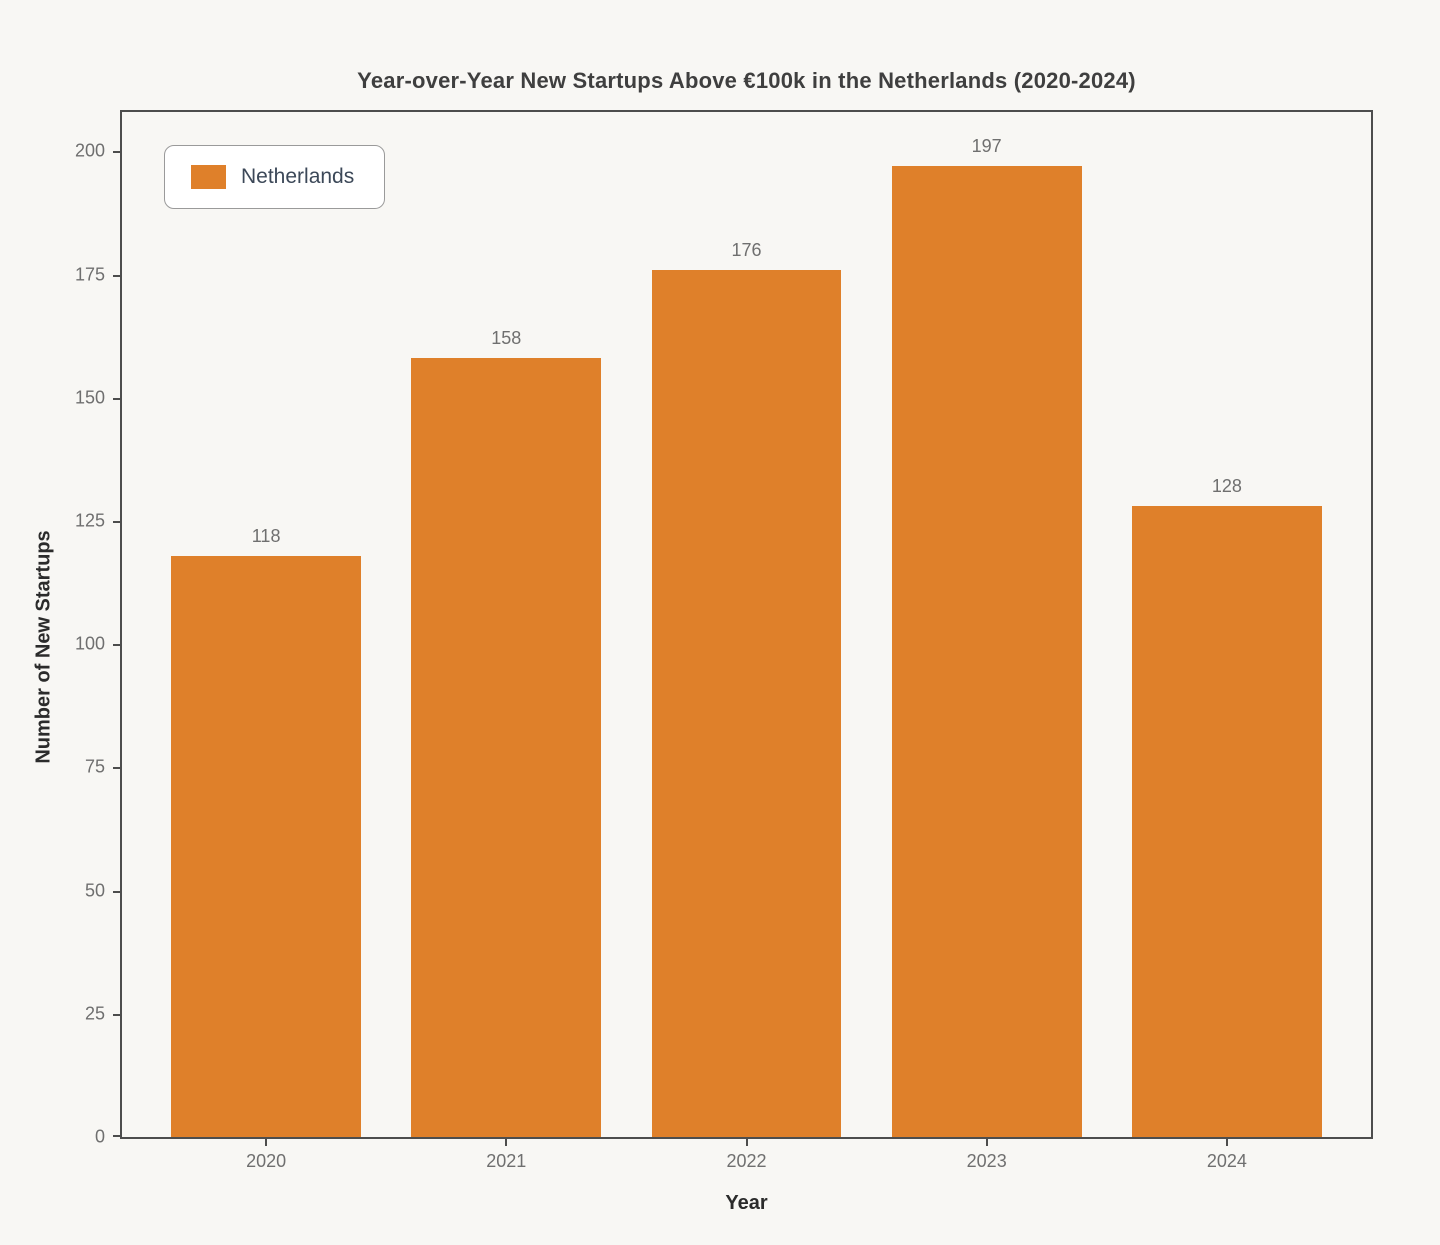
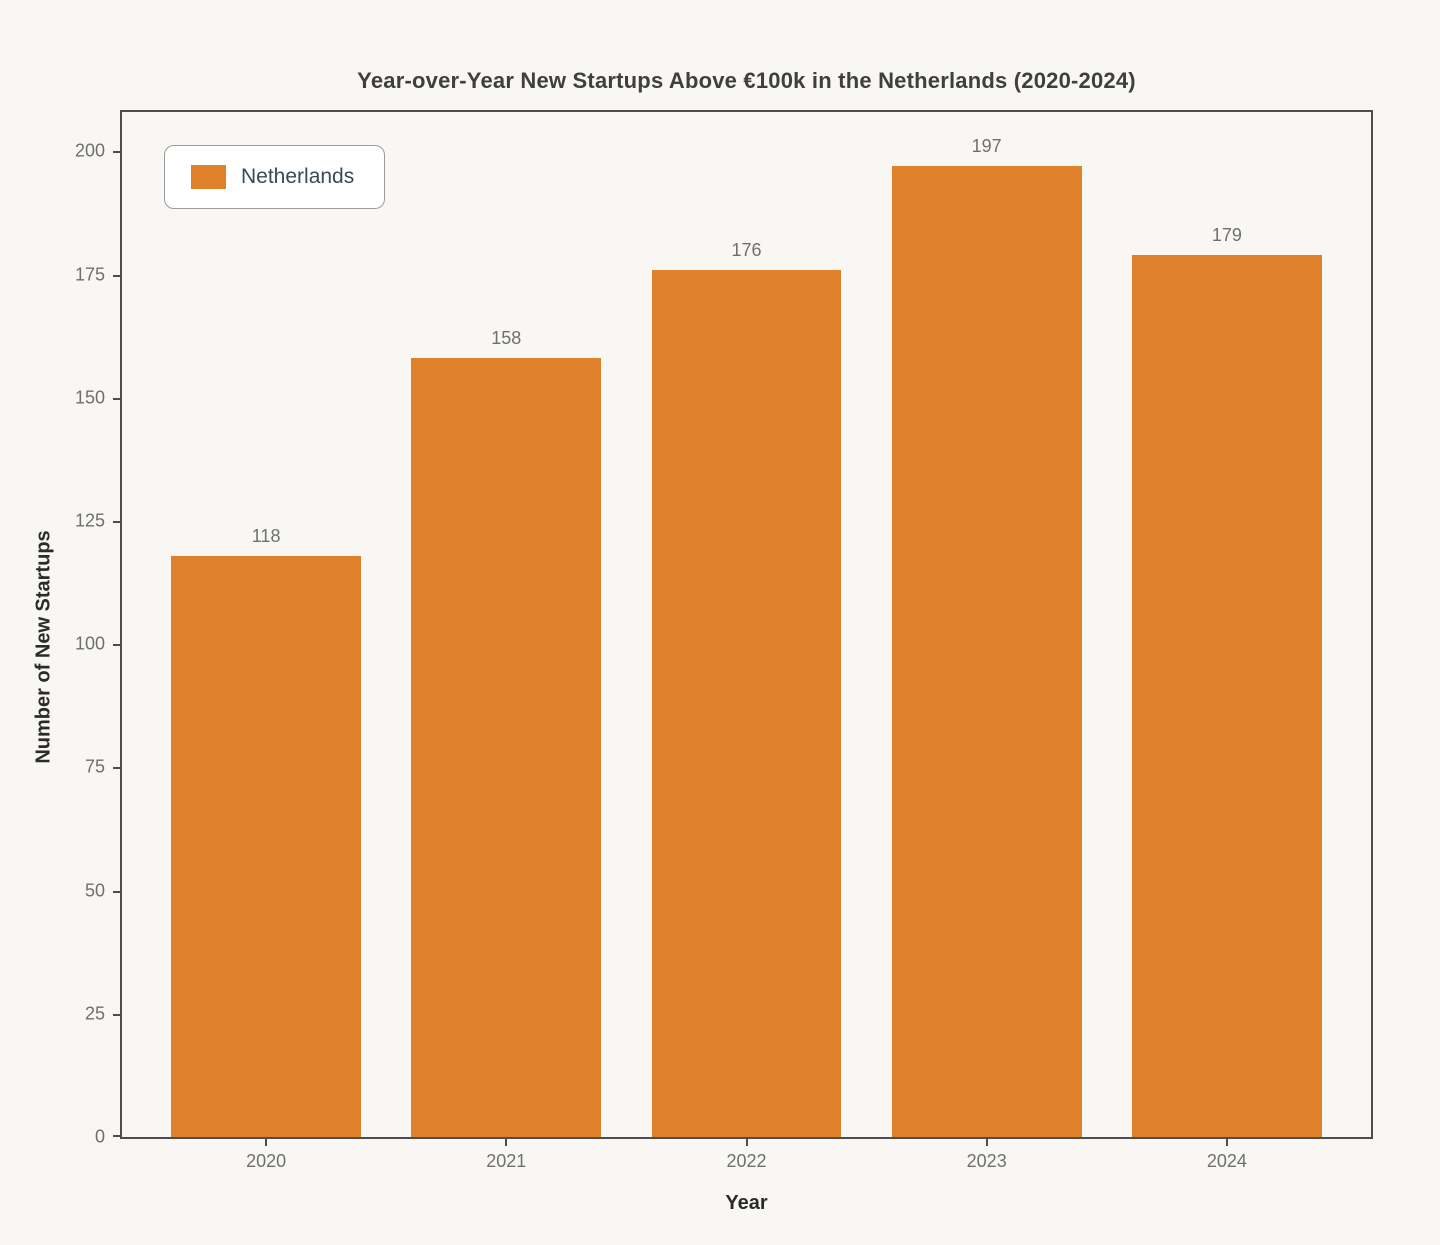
2024: 128 -> 179
